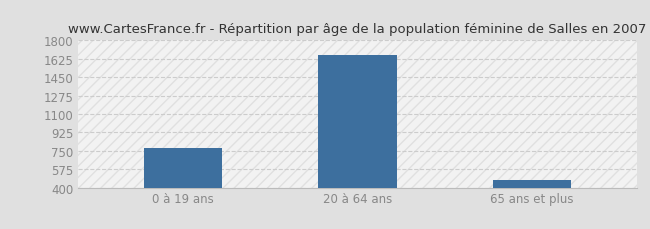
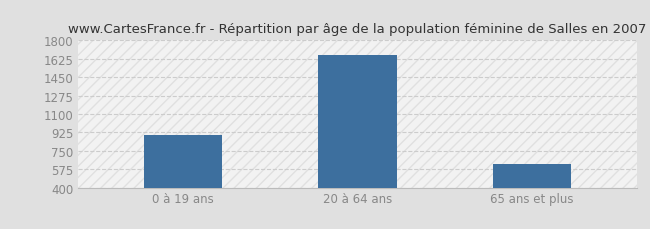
0 à 19 ans: 780 -> 900
65 ans et plus: 470 -> 620
